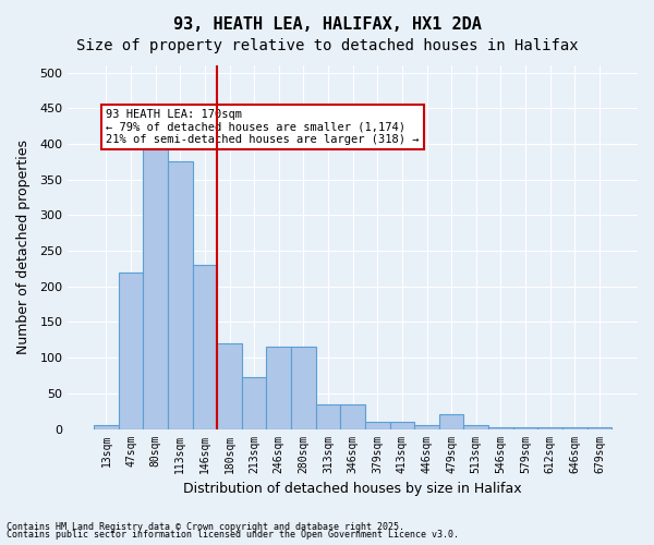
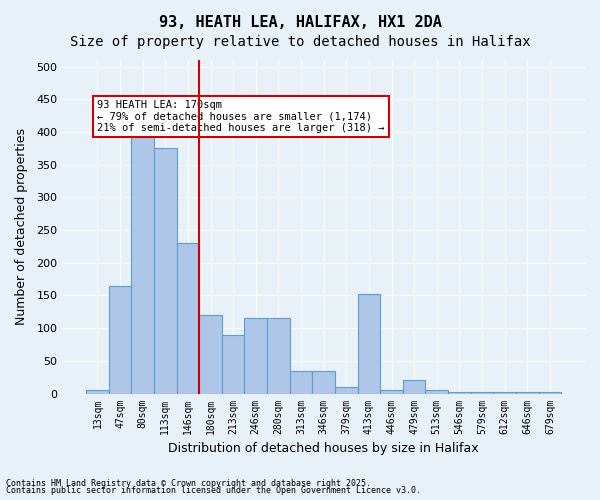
47sqm: 220 -> 164
213sqm: 72 -> 90
413sqm: 10 -> 152
